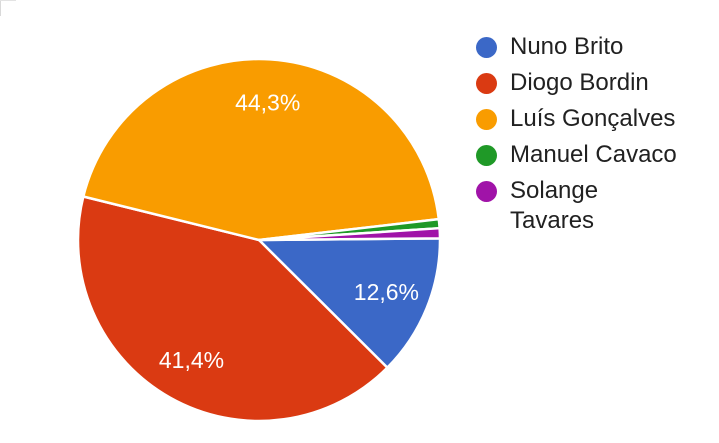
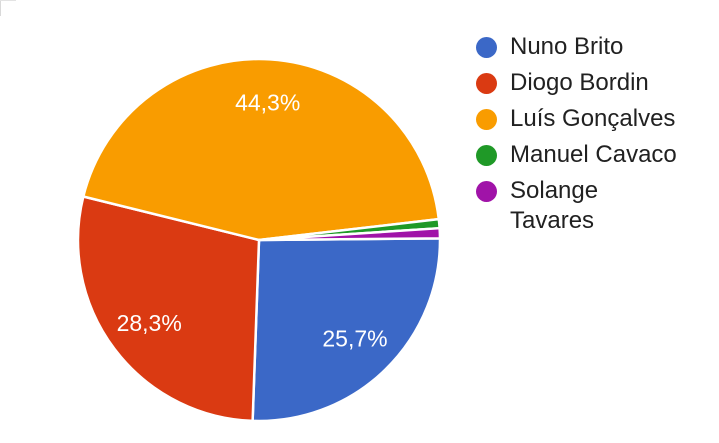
Nuno Brito: 12,6% -> 25,7%
Diogo Bordin: 41,4% -> 28,3%
